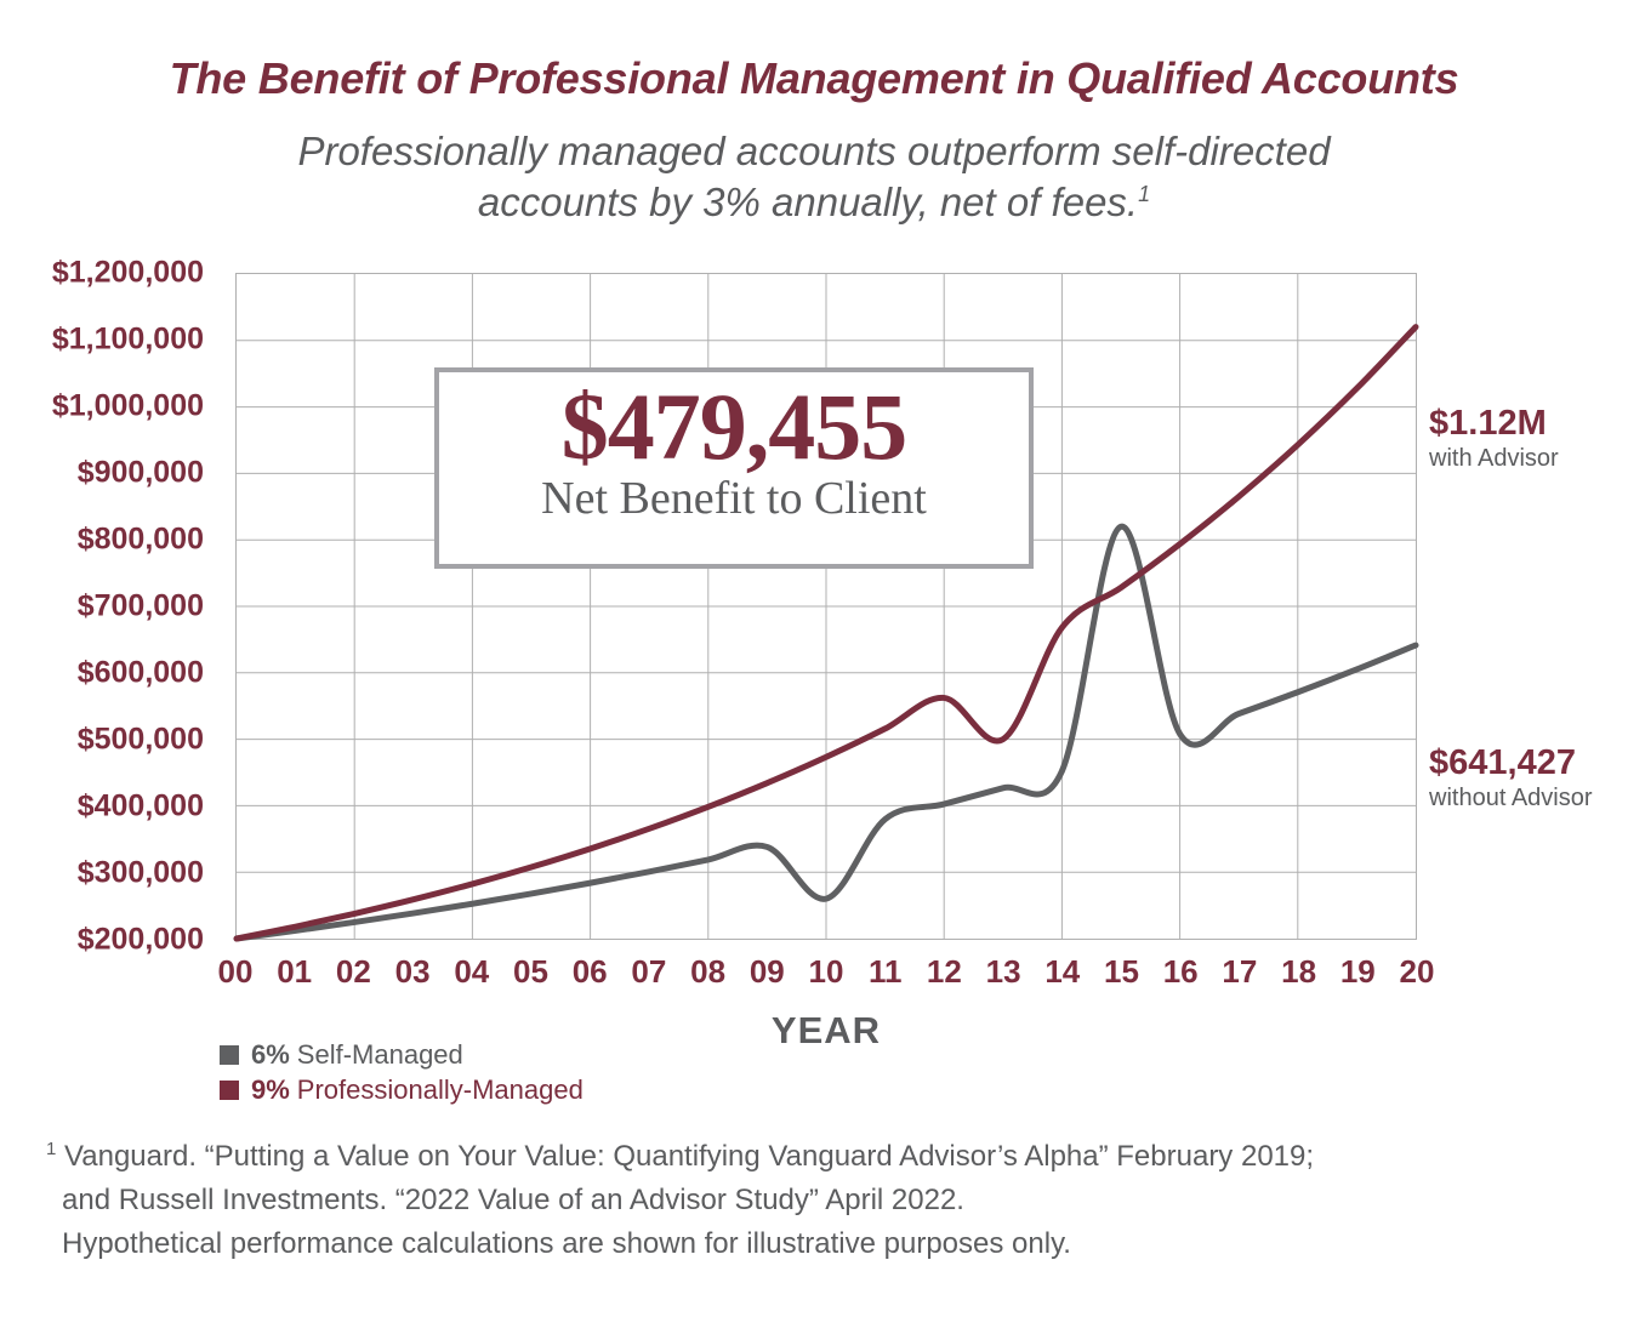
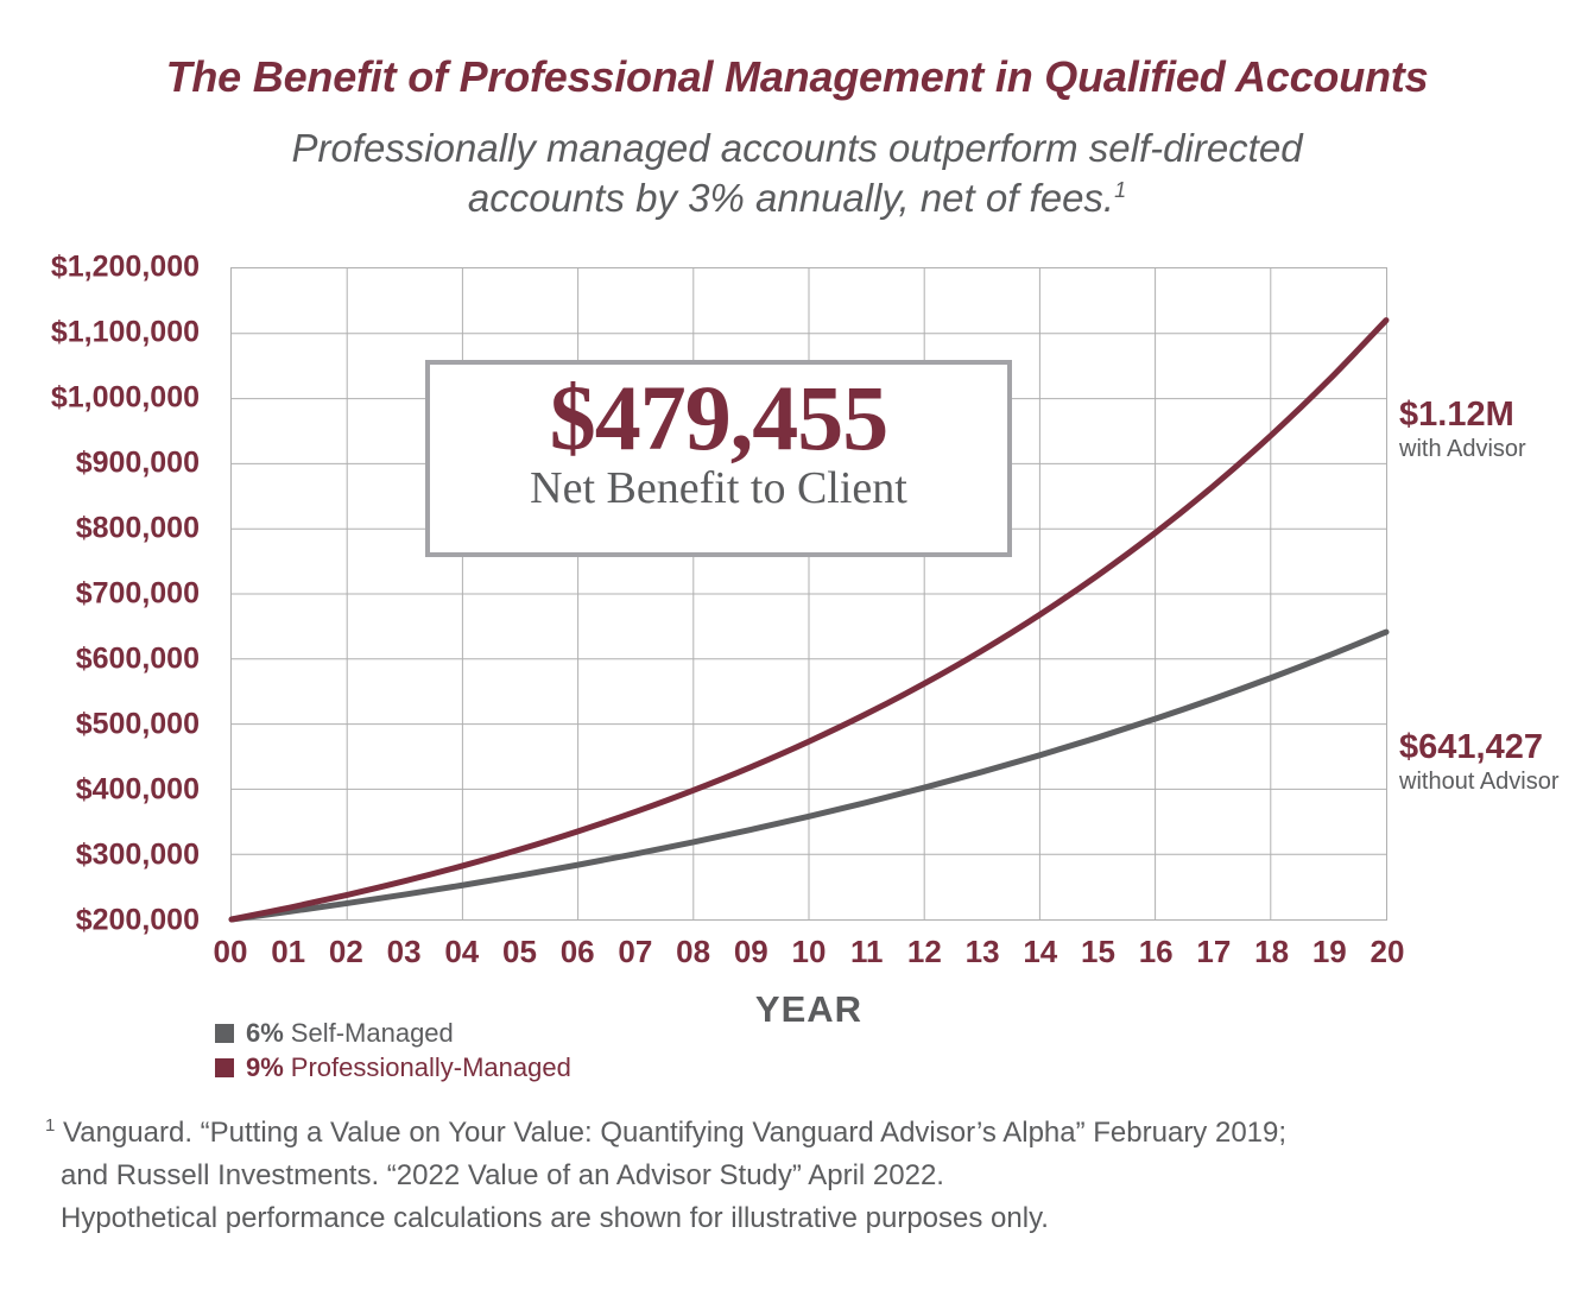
6% Self-Managed/10: $260000 -> $360000
9% Professionally-Managed/13: $500000 -> $610000
6% Self-Managed/15: $820000 -> $480000
